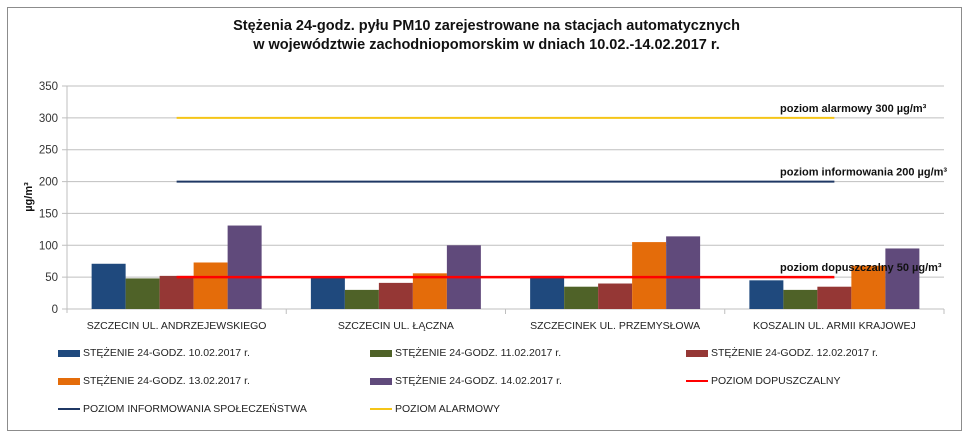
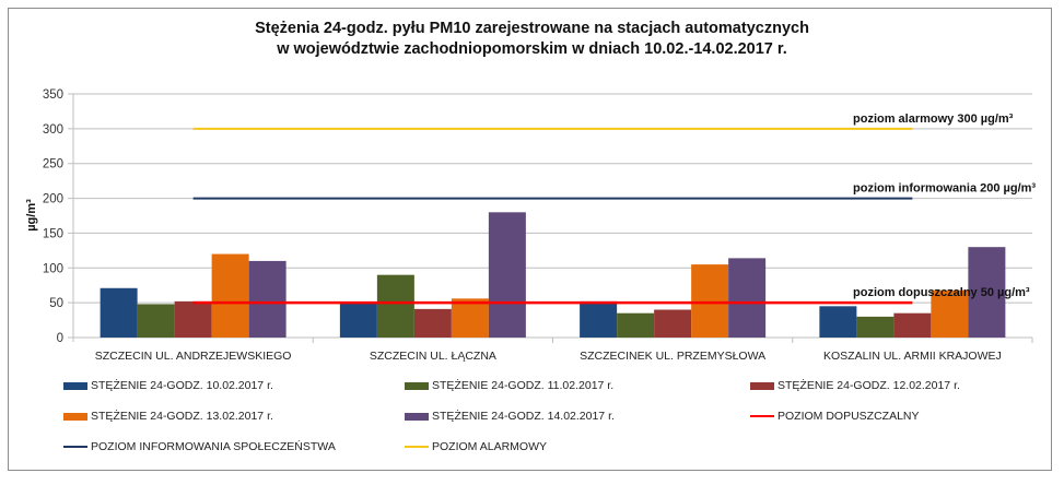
STĘŻENIE 24-GODZ. 13.02.2017 r./SZCZECIN UL. ANDRZEJEWSKIEGO: 70 -> 120
STĘŻENIE 24-GODZ. 14.02.2017 r./SZCZECIN UL. ANDRZEJEWSKIEGO: 130 -> 110
STĘŻENIE 24-GODZ. 11.02.2017 r./SZCZECIN UL. ŁĄCZNA: 30 -> 90
STĘŻENIE 24-GODZ. 14.02.2017 r./SZCZECIN UL. ŁĄCZNA: 100 -> 180
STĘŻENIE 24-GODZ. 14.02.2017 r./KOSZALIN UL. ARMII KRAJOWEJ: 100 -> 130
